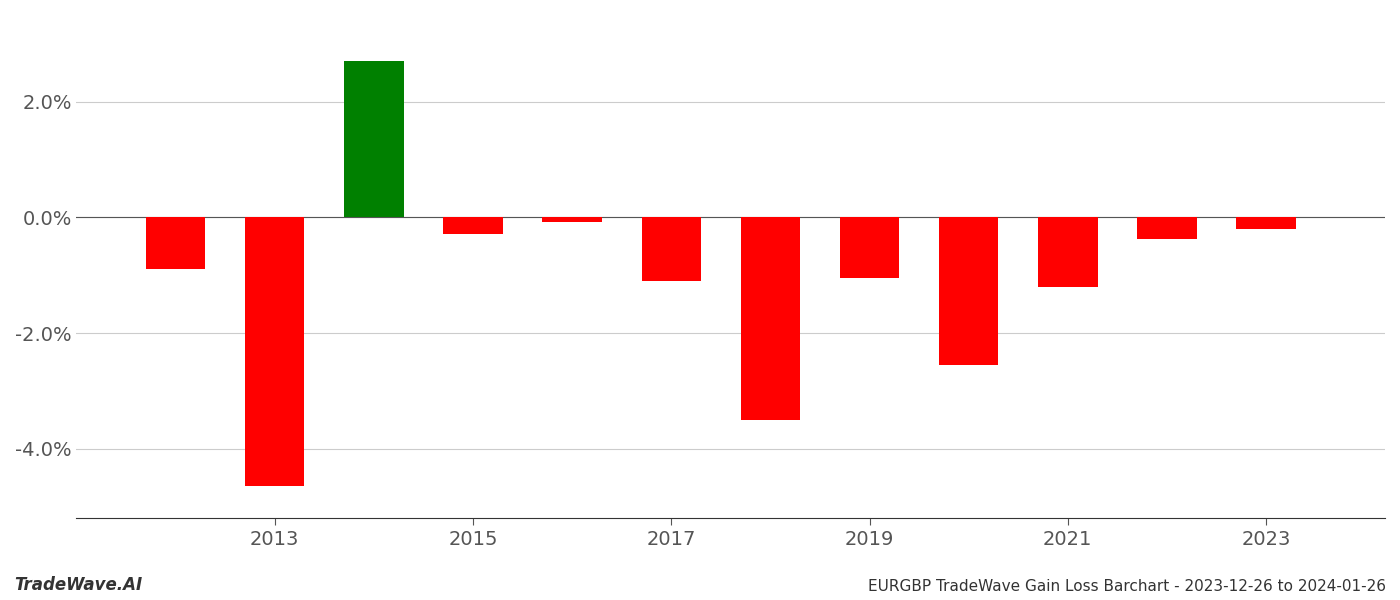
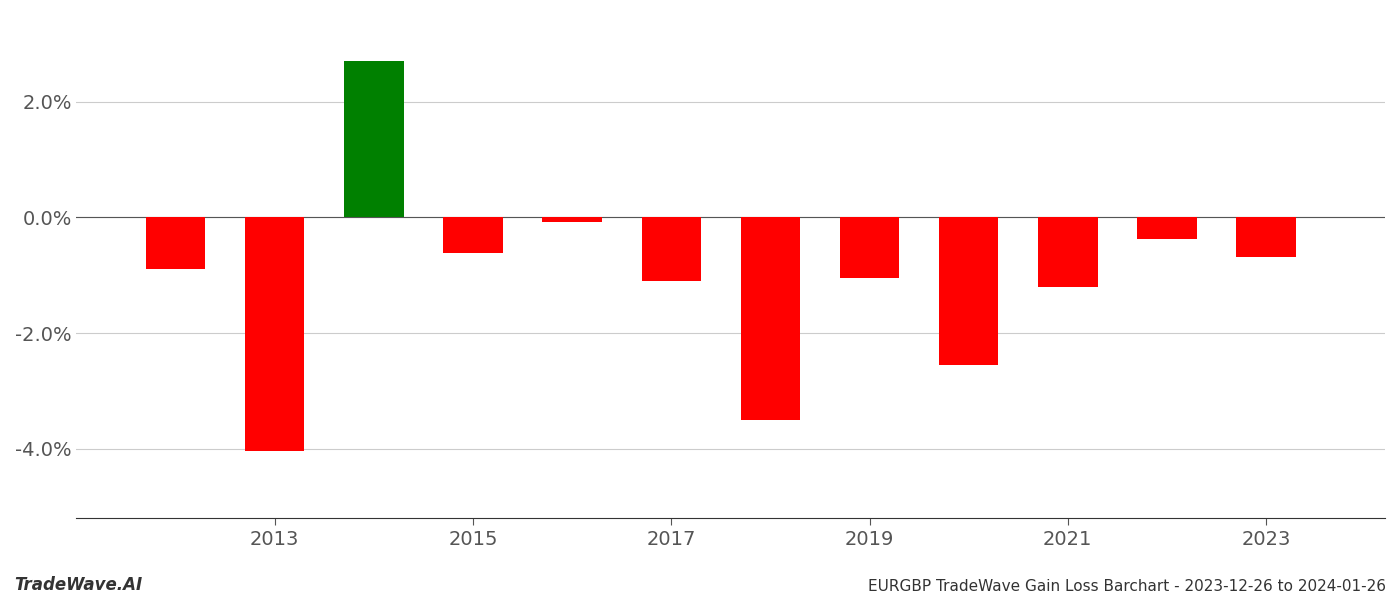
2013: -4.65% -> -4.04%
2015: -0.28% -> -0.62%
2023: -0.20% -> -0.68%
